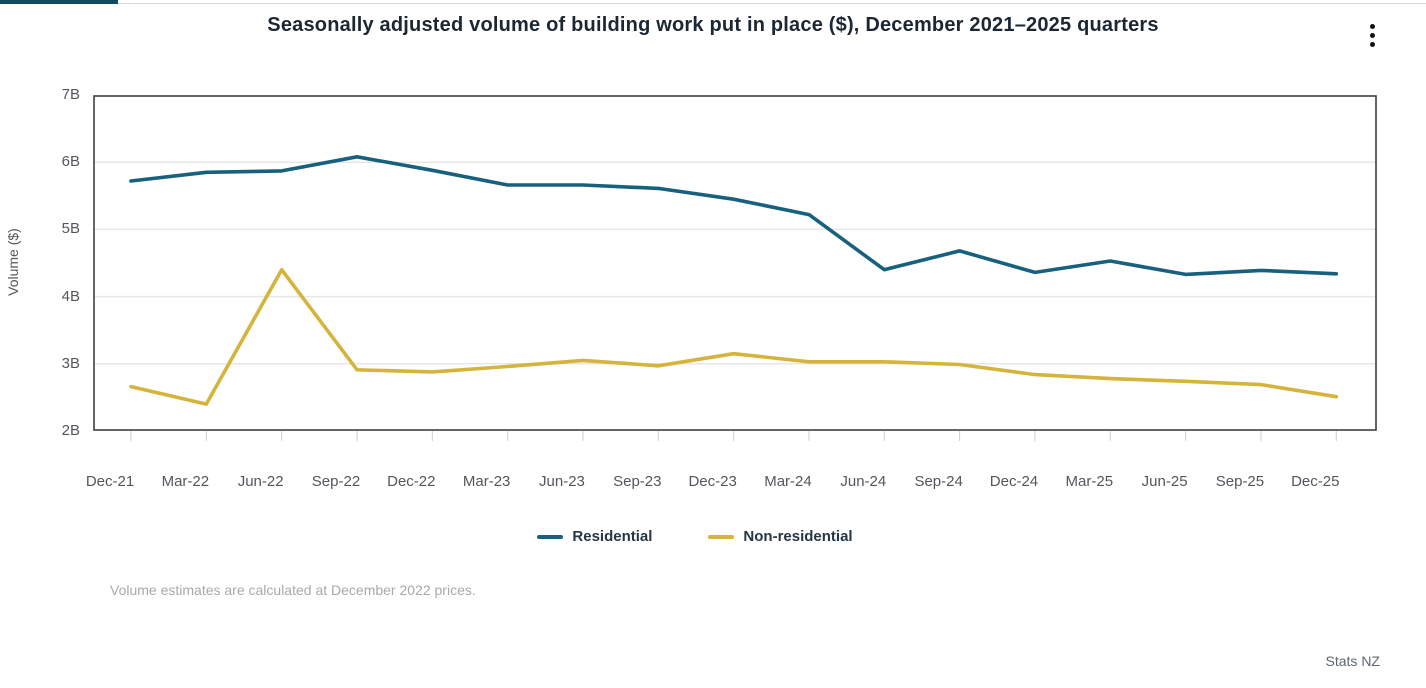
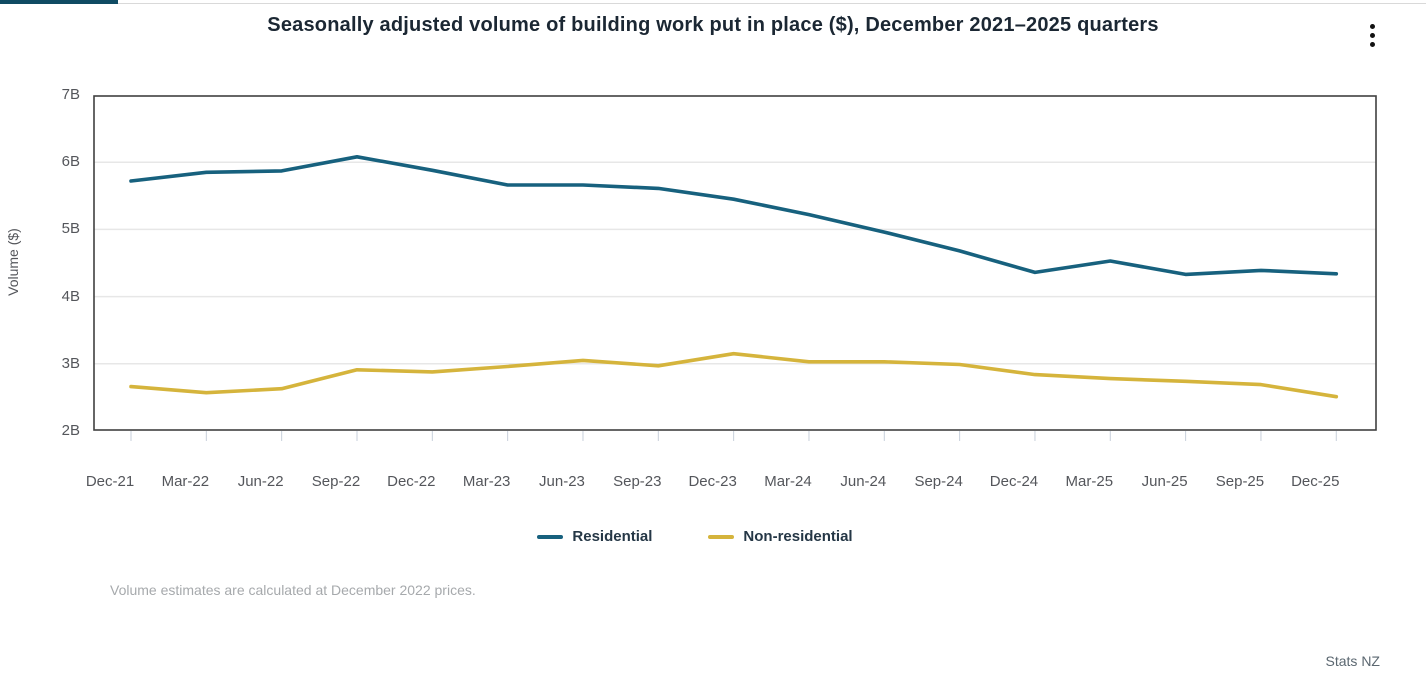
Non-residential/Mar-22: 2.4B -> 2.6B
Non-residential/Jun-22: 4.4B -> 2.6B
Residential/Jun-24: 4.4B -> 5.0B
